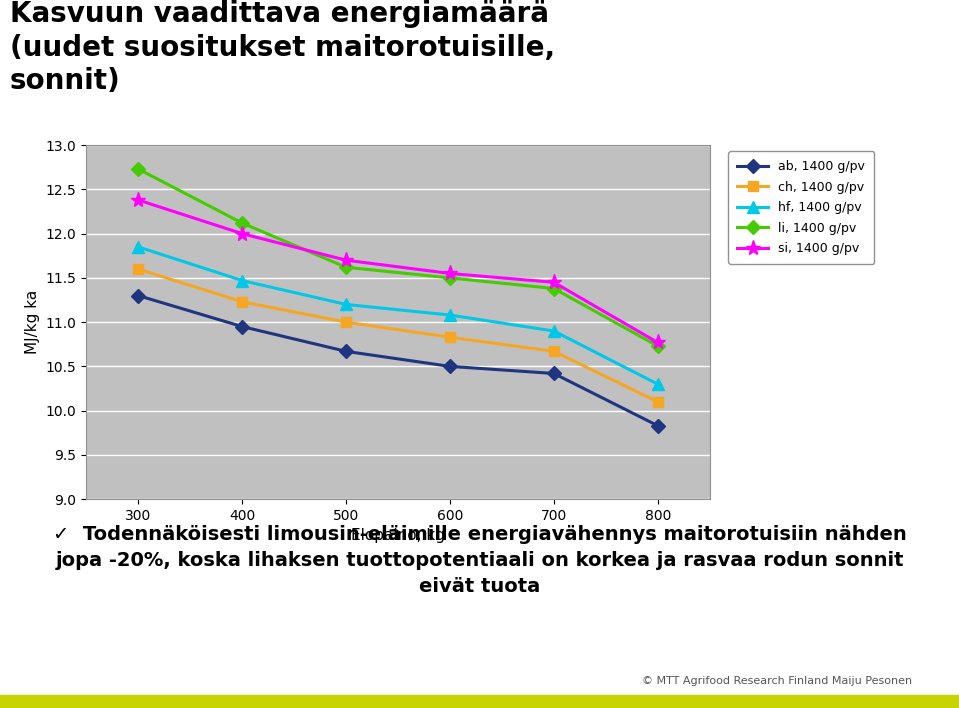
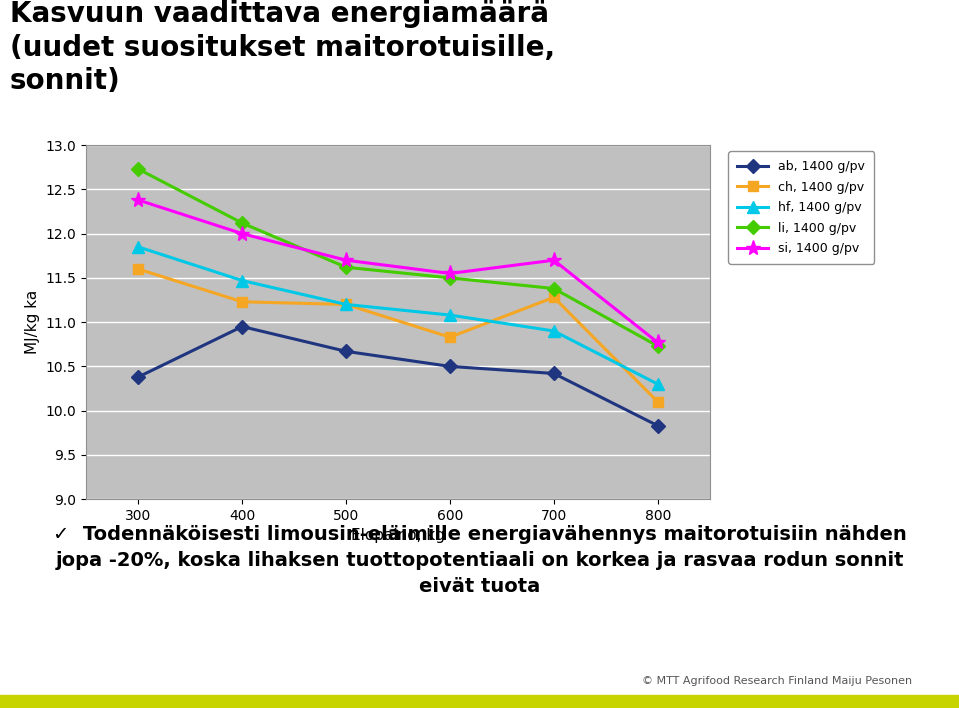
ab, 1400 g/pv/300: 11.30 -> 10.38
ch, 1400 g/pv/500: 11.00 -> 11.20
ch, 1400 g/pv/700: 10.67 -> 11.28
si, 1400 g/pv/700: 11.45 -> 11.70
